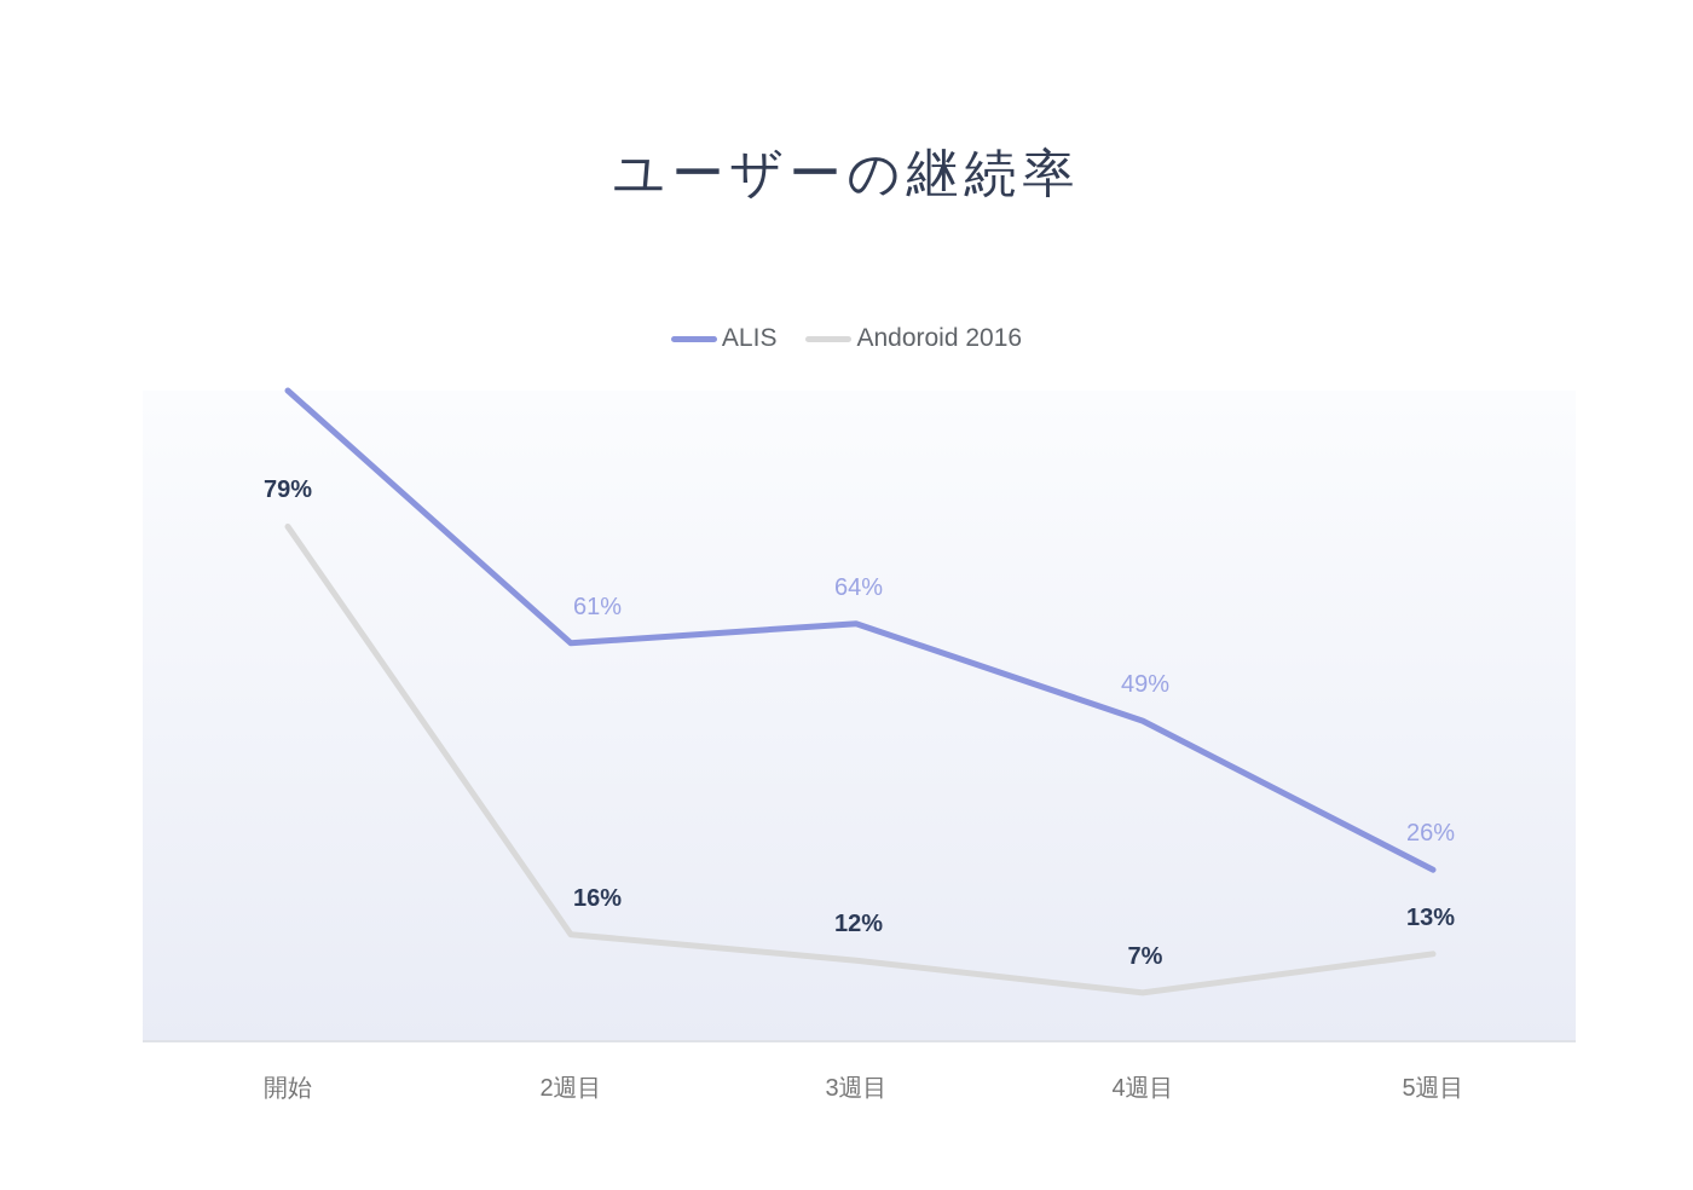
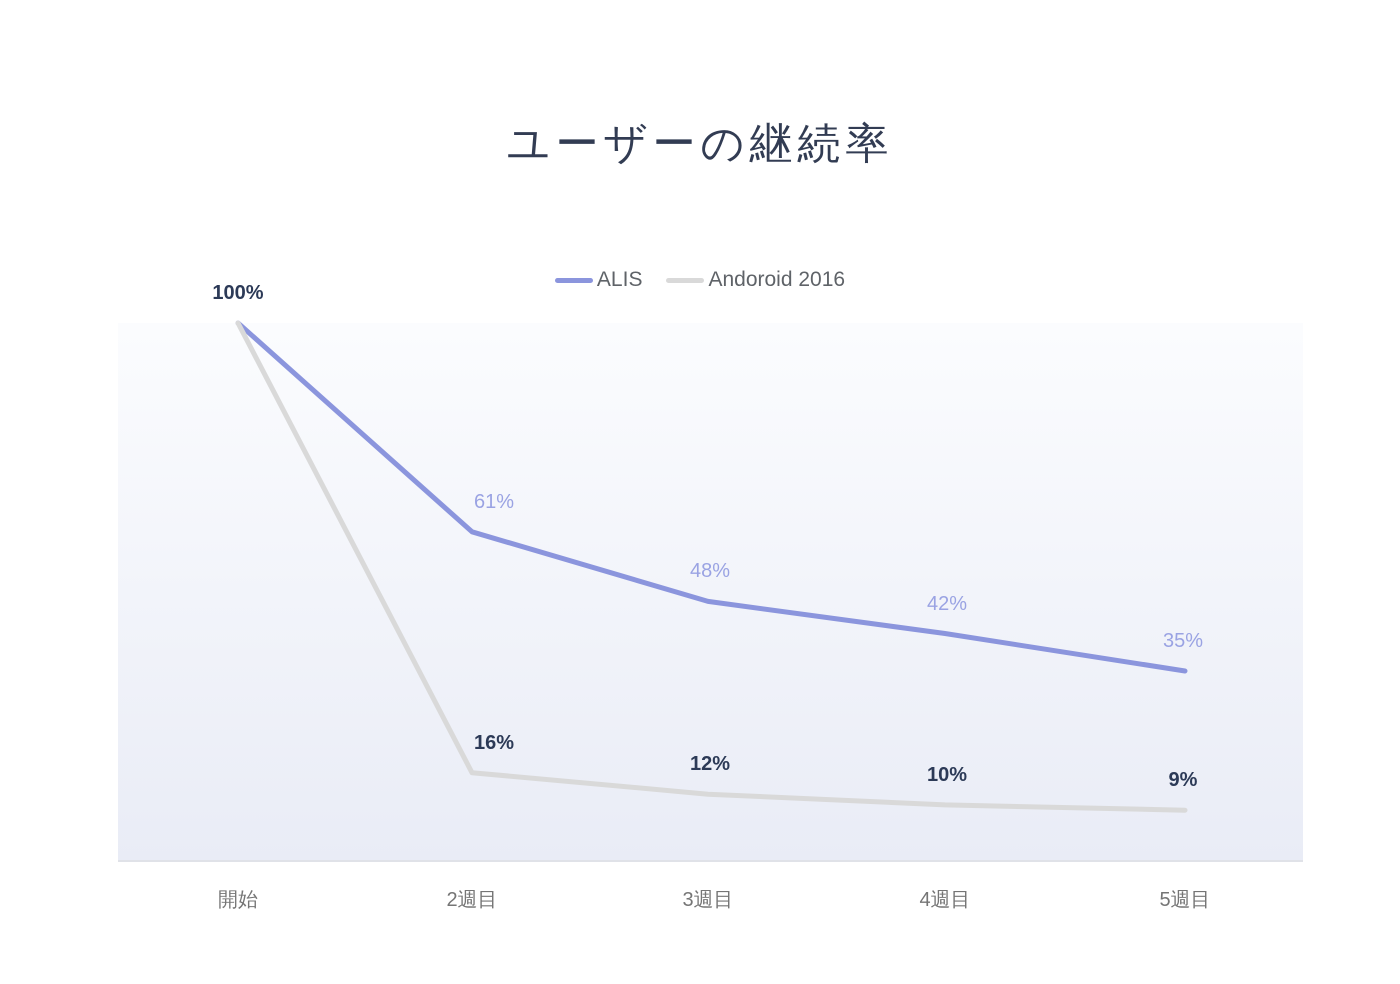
Andoroid 2016/開始: 79% -> 100%
ALIS/3週目: 64% -> 48%
ALIS/4週目: 49% -> 42%
Andoroid 2016/4週目: 7% -> 10%
ALIS/5週目: 26% -> 35%
Andoroid 2016/5週目: 13% -> 9%
